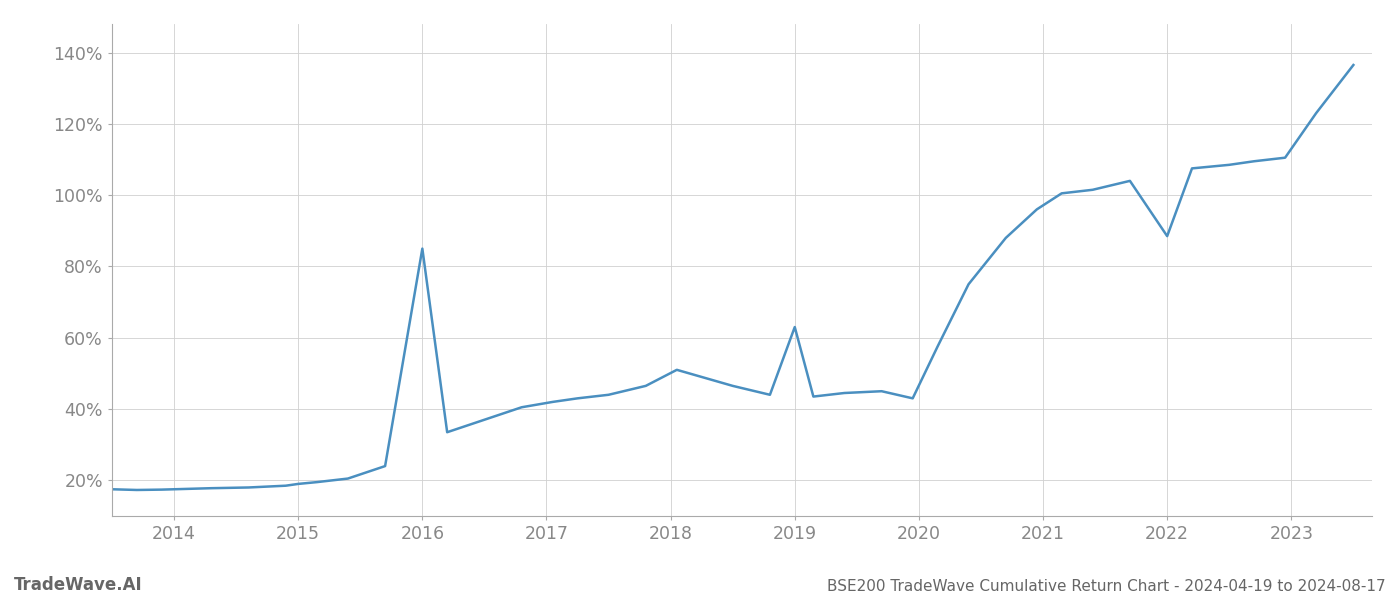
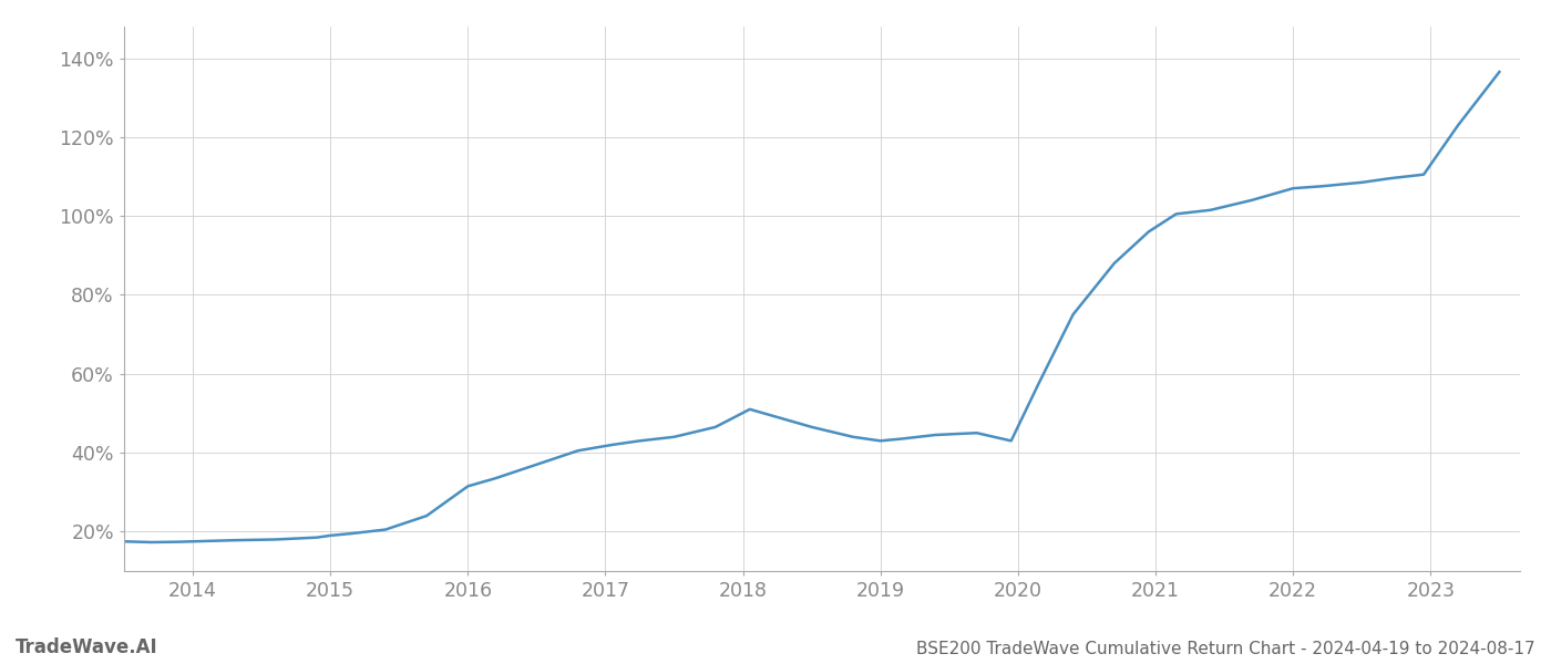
2016: 85.0% -> 31.5%
2019: 63.0% -> 43.0%
2022: 88.5% -> 107.0%
